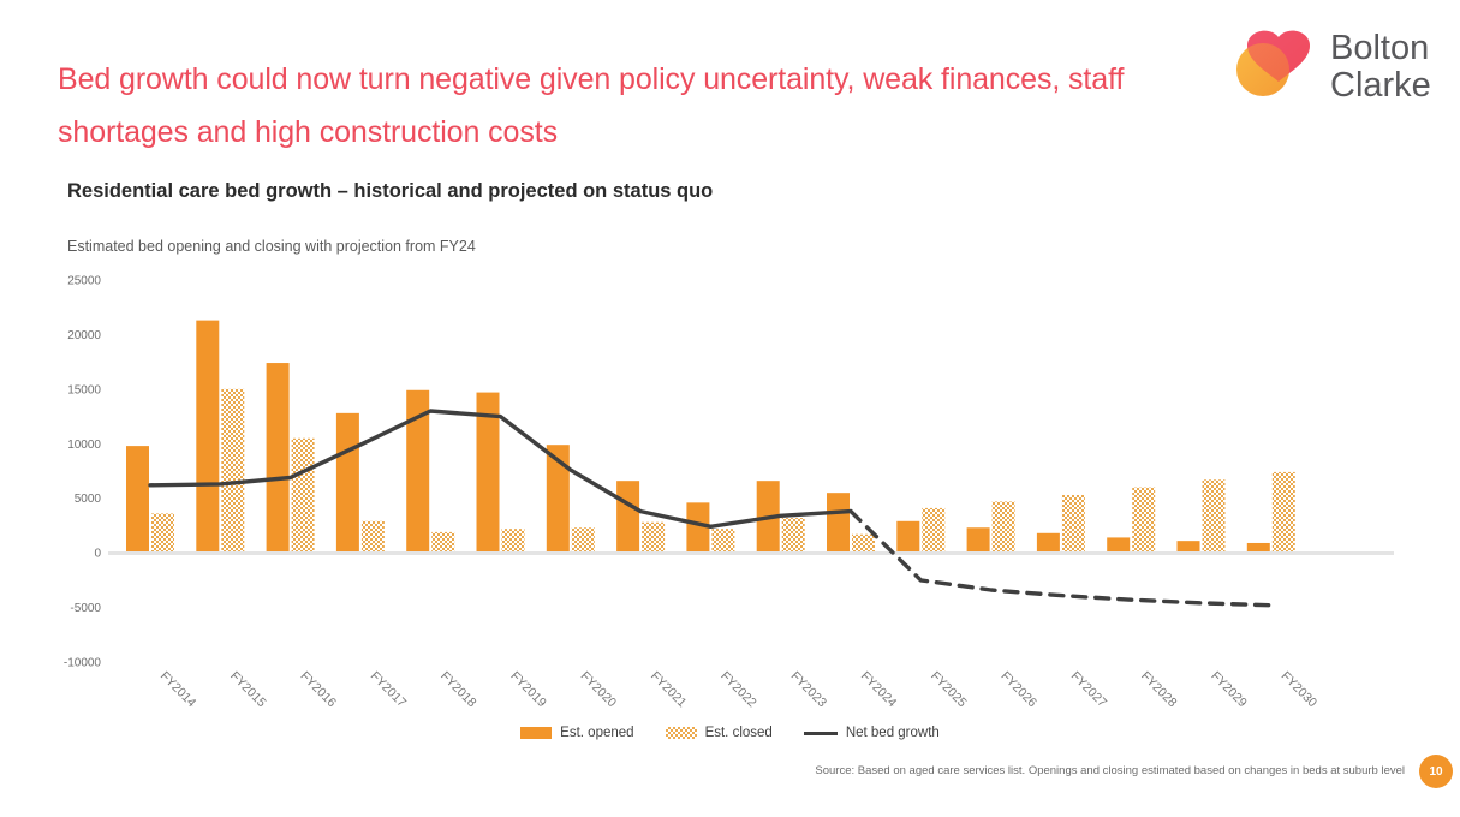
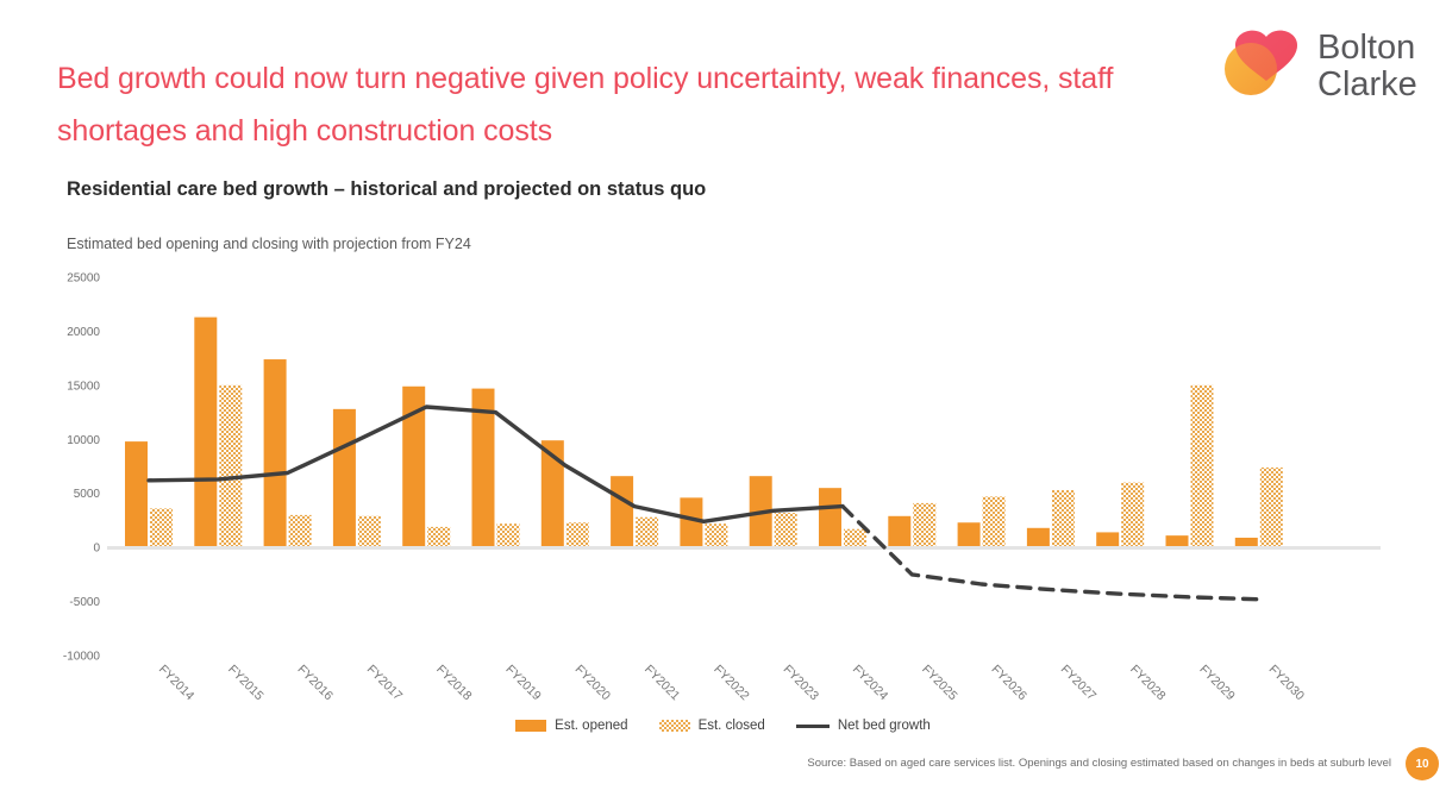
Est. closed/FY2016: 10000 -> 3000
Est. closed/FY2029: 7000 -> 15000
